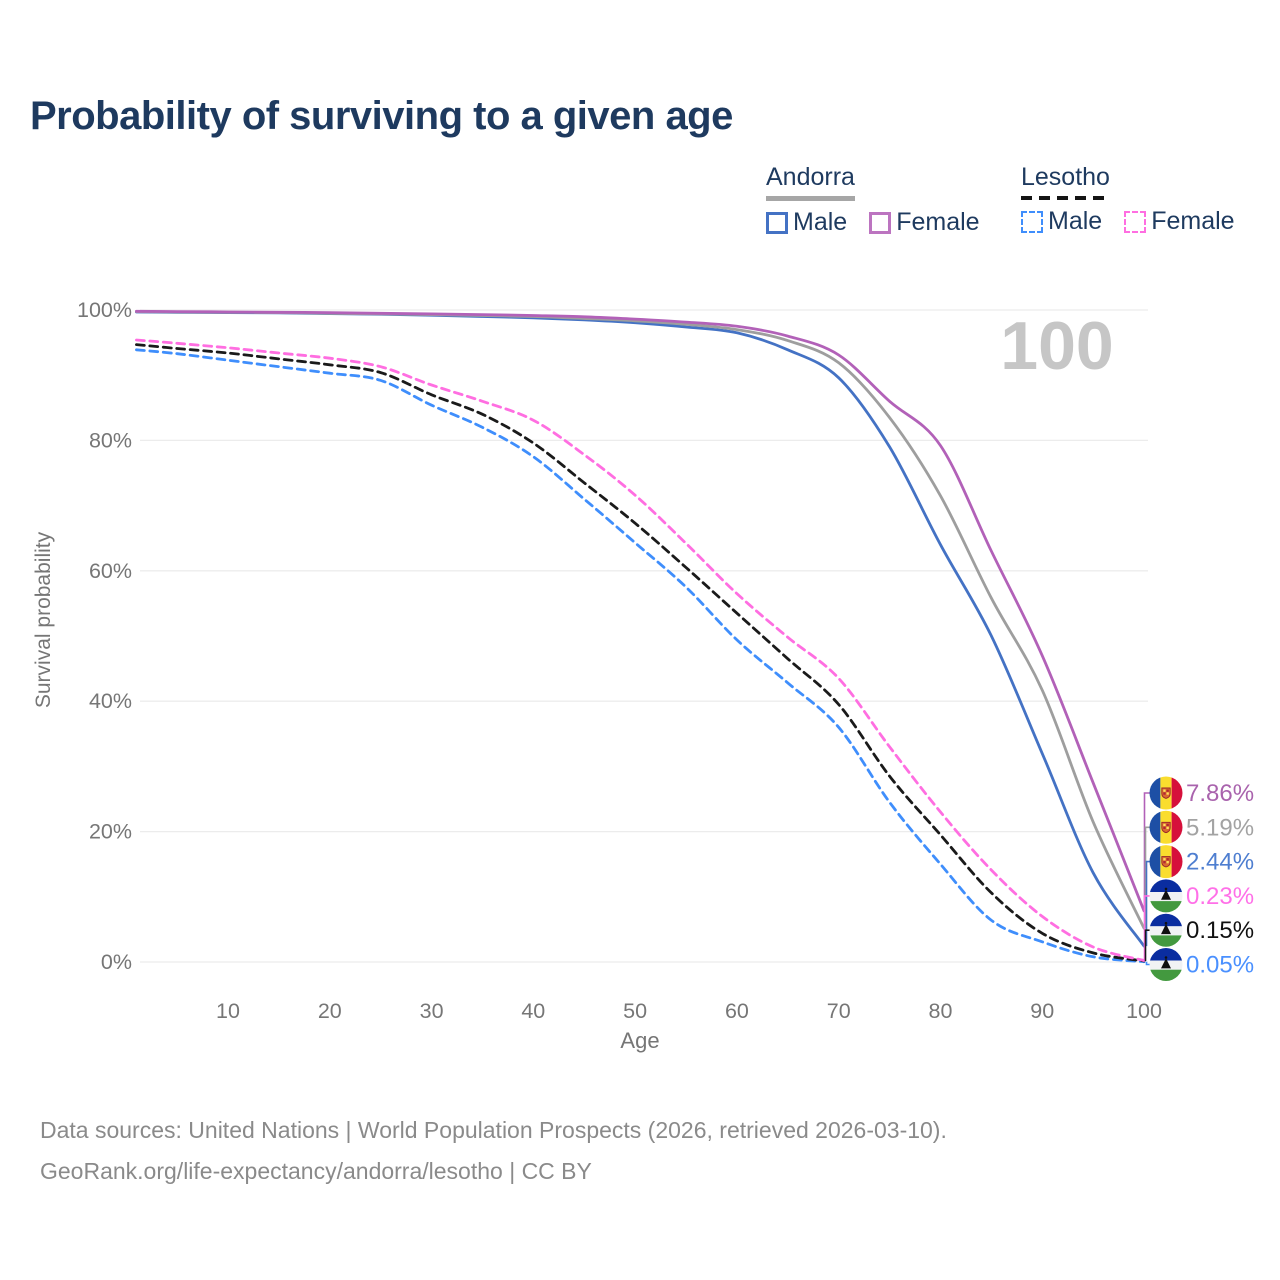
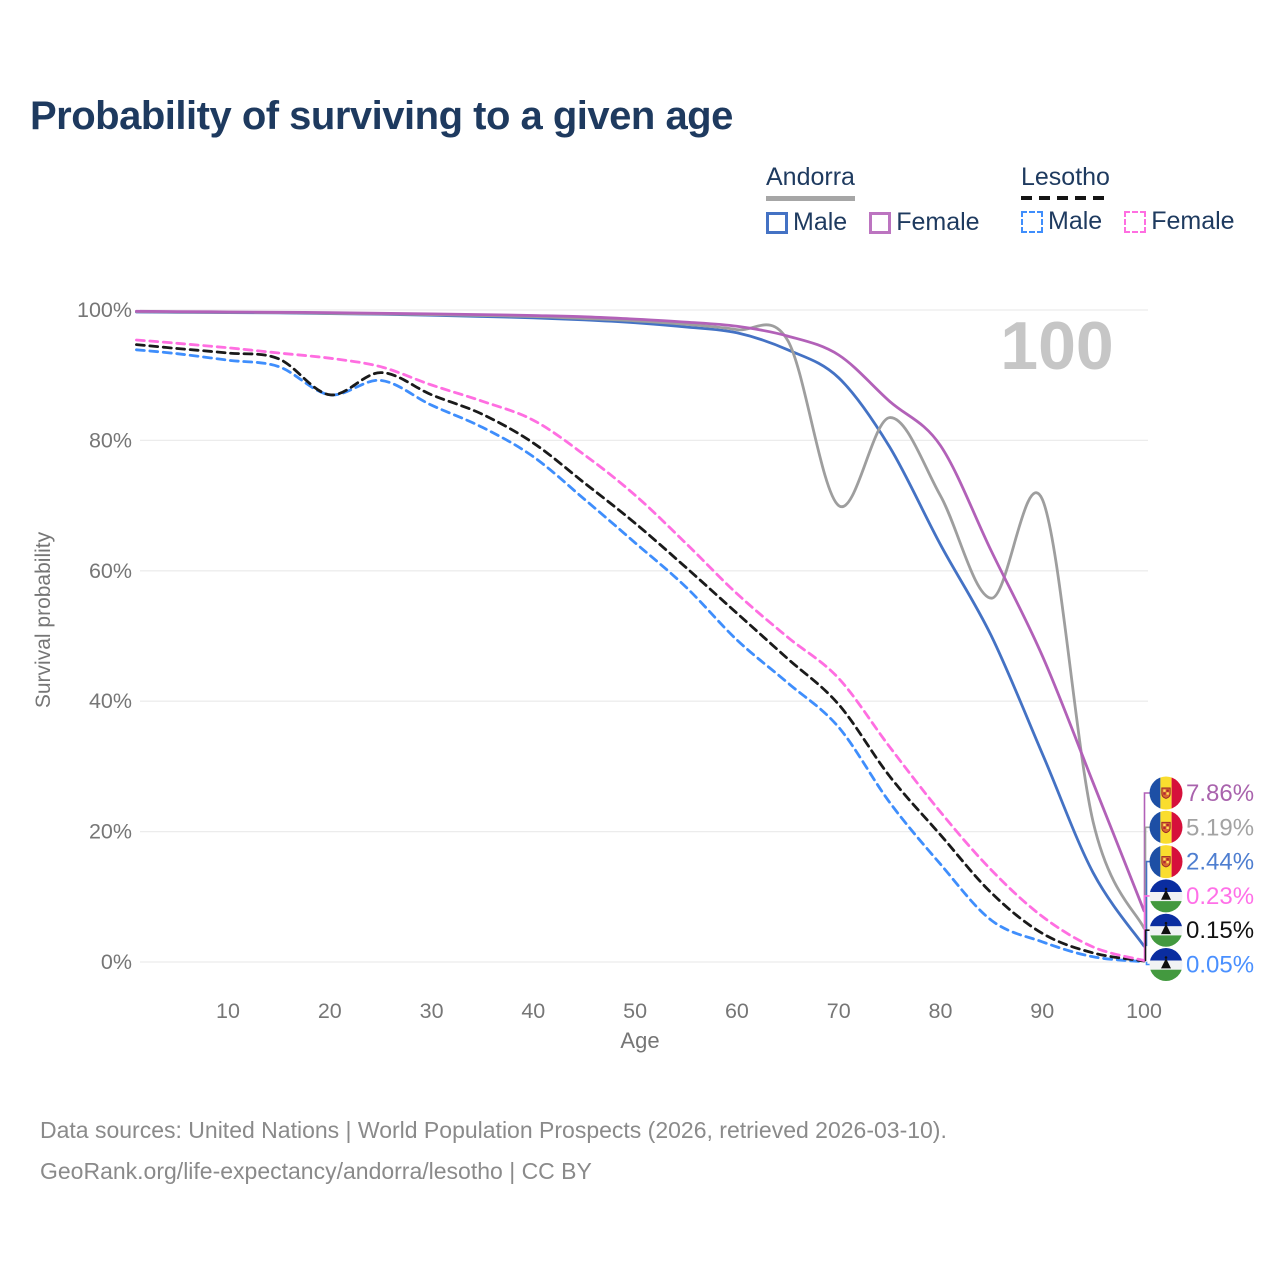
Lesotho Male/20: 90% -> 87%
Lesotho/20: 92% -> 87%
Andorra/70: 92% -> 70%
Andorra/90: 42% -> 71%
